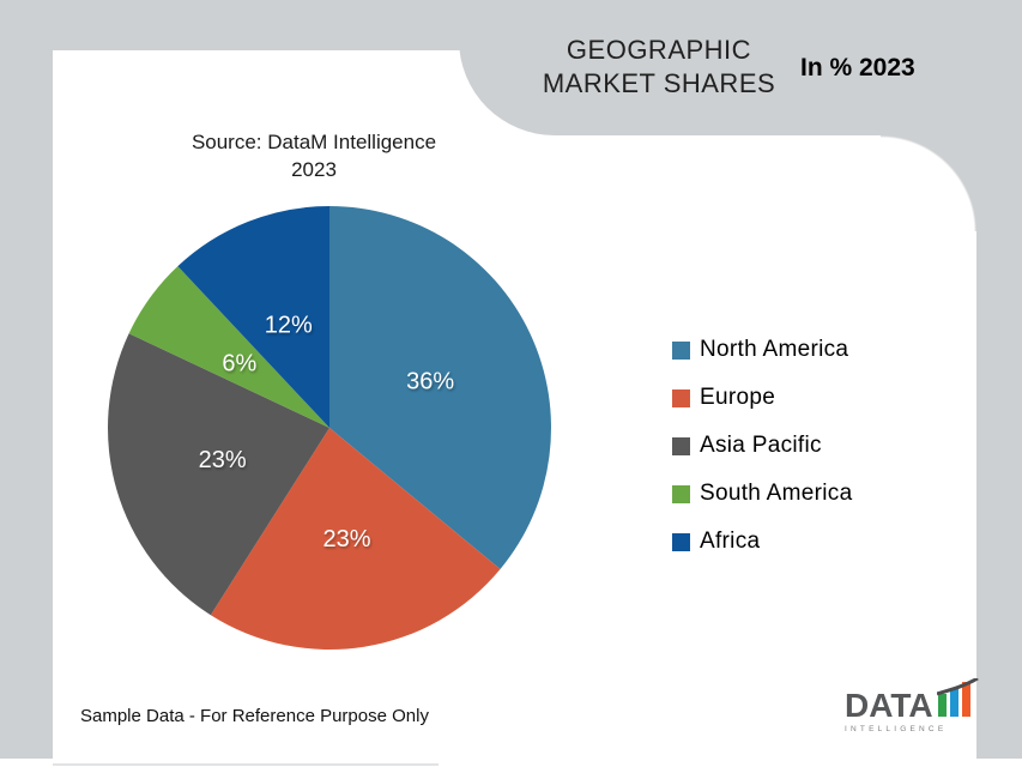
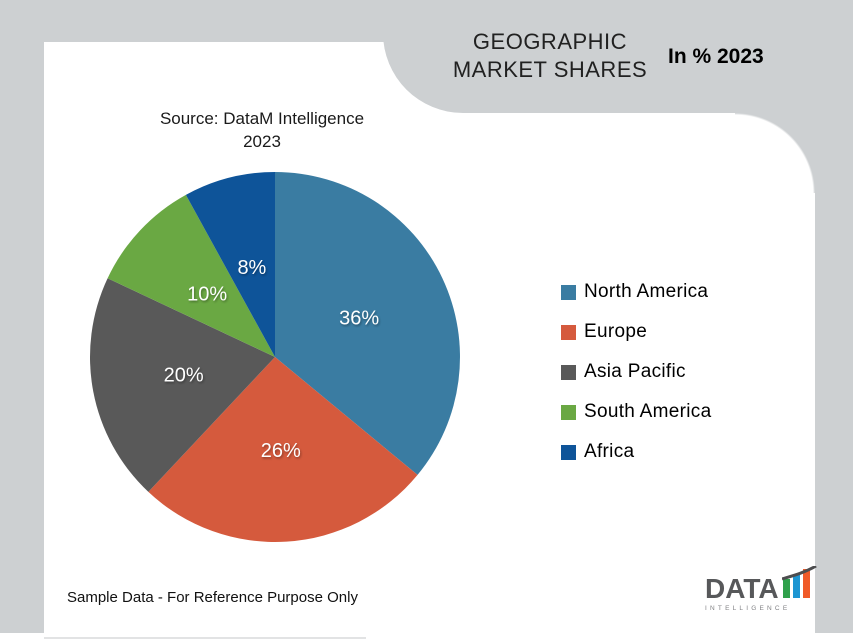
Europe: 23% -> 26%
Asia Pacific: 23% -> 20%
South America: 6% -> 10%
Africa: 12% -> 8%
